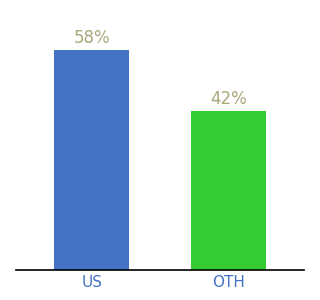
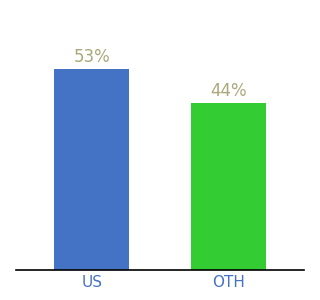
US: 58% -> 53%
OTH: 42% -> 44%
